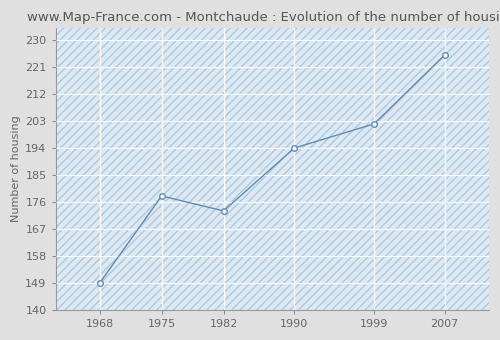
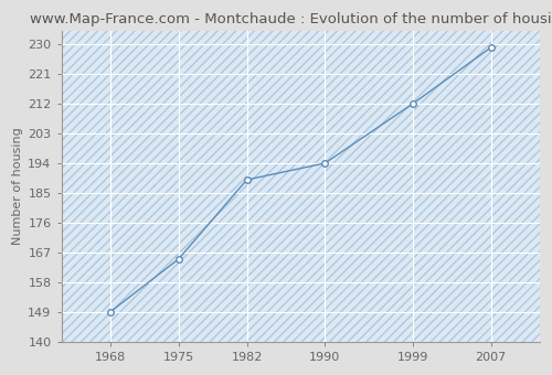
1975: 178 -> 165
1982: 173 -> 189
1999: 202 -> 212
2007: 225 -> 229
